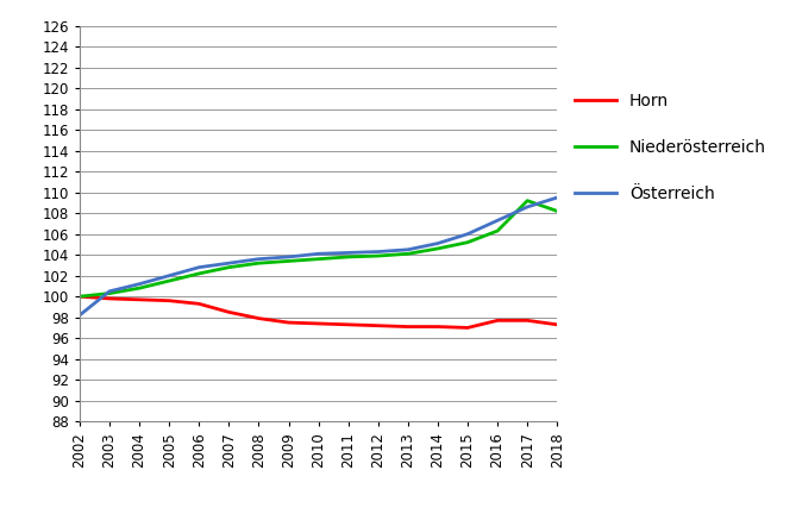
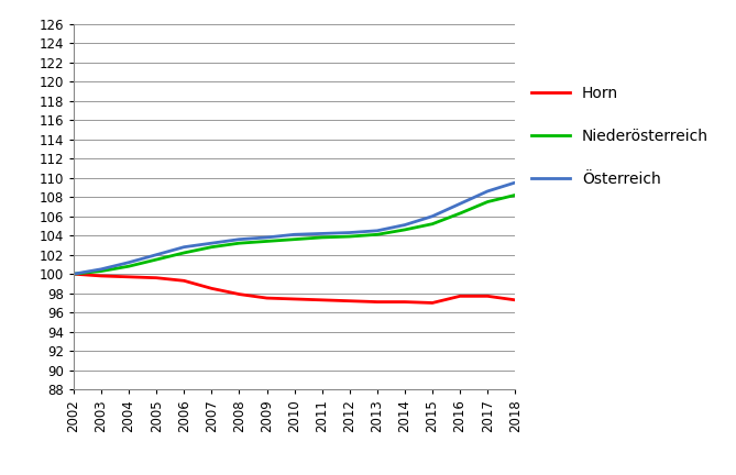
Österreich/2002: 98.2 -> 100.0
Niederösterreich/2017: 109.2 -> 107.5
